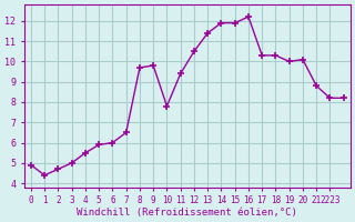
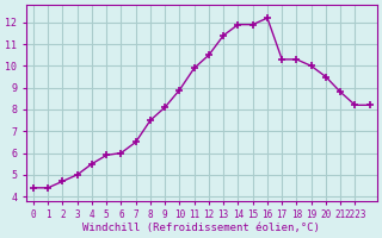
0: 4.9 -> 4.4
8: 9.7 -> 7.5
9: 9.8 -> 8.1
10: 7.8 -> 8.9
11: 9.4 -> 9.9
20: 10.1 -> 9.5
